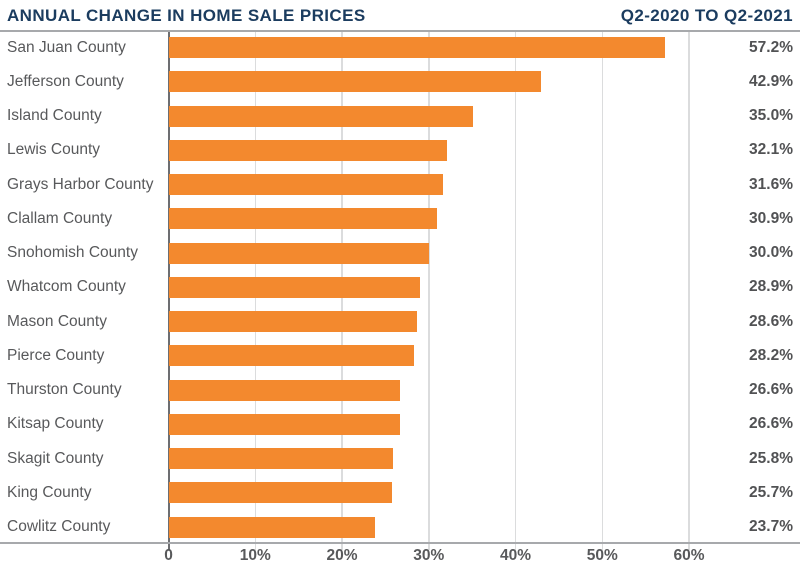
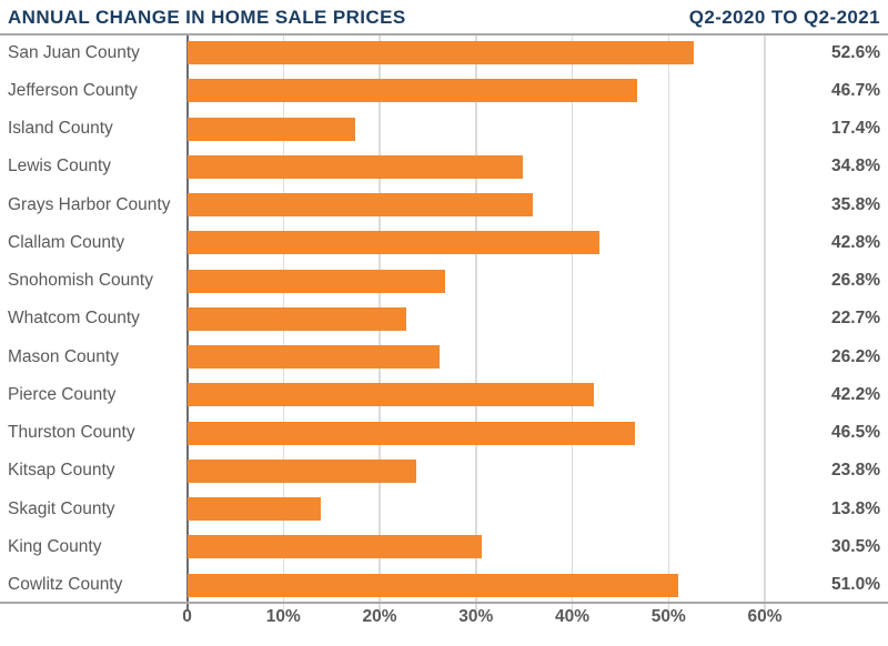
San Juan County: 57.2% -> 52.6%
Jefferson County: 42.9% -> 46.7%
Island County: 35.0% -> 17.4%
Lewis County: 32.1% -> 34.8%
Grays Harbor County: 31.6% -> 35.8%
Clallam County: 30.9% -> 42.8%
Snohomish County: 30.0% -> 26.8%
Whatcom County: 28.9% -> 22.7%
Mason County: 28.6% -> 26.2%
Pierce County: 28.2% -> 42.2%
Thurston County: 26.6% -> 46.5%
Kitsap County: 26.6% -> 23.8%
Skagit County: 25.8% -> 13.8%
King County: 25.7% -> 30.5%
Cowlitz County: 23.7% -> 51.0%
